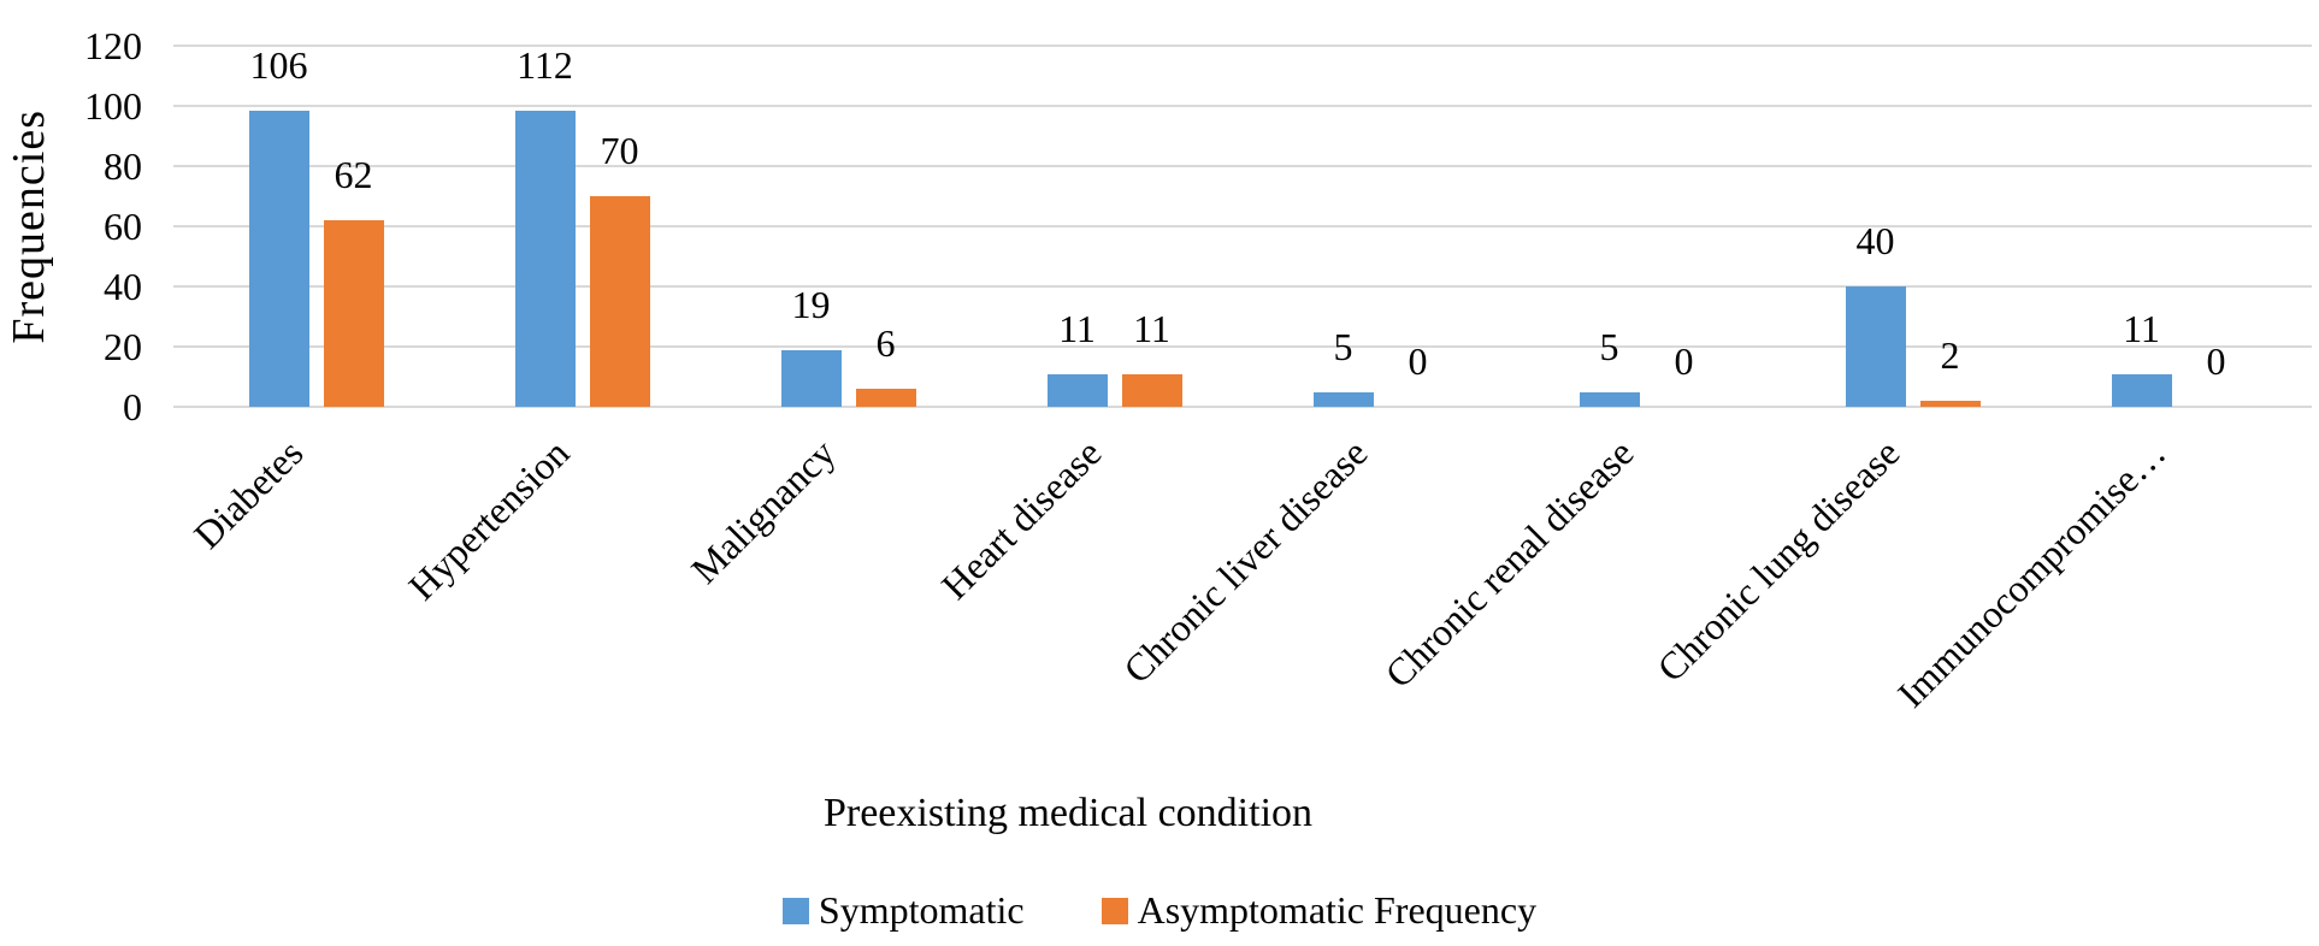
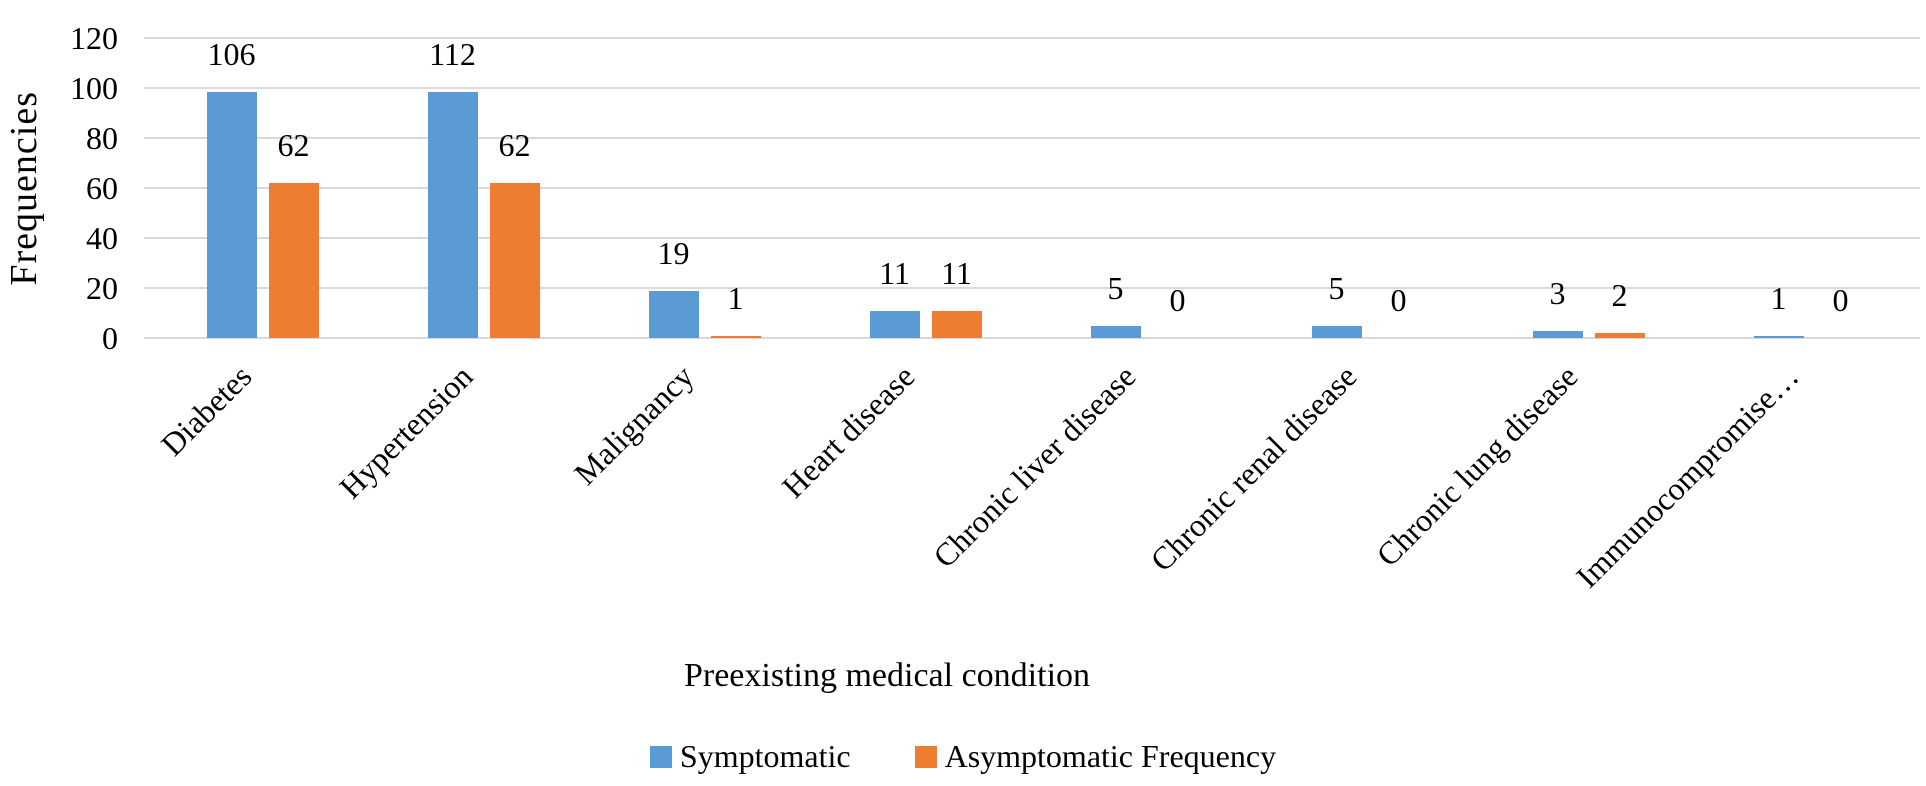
Asymptomatic Frequency/Hypertension: 70 -> 62
Asymptomatic Frequency/Malignancy: 6 -> 1
Symptomatic/Chronic lung disease: 40 -> 3
Symptomatic/Immunocompromise…: 11 -> 1
